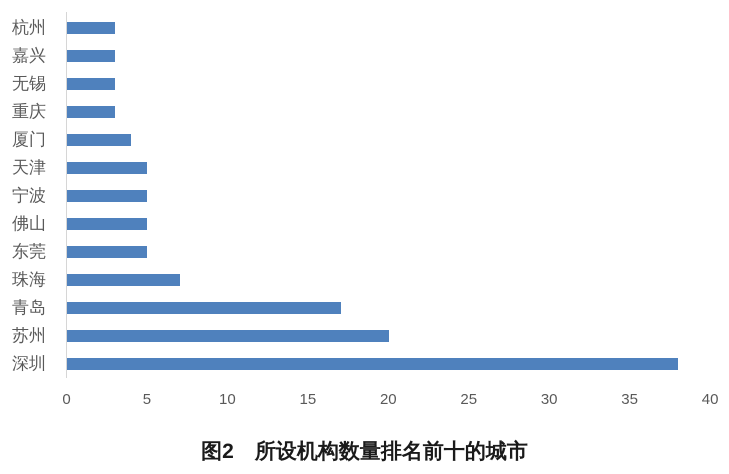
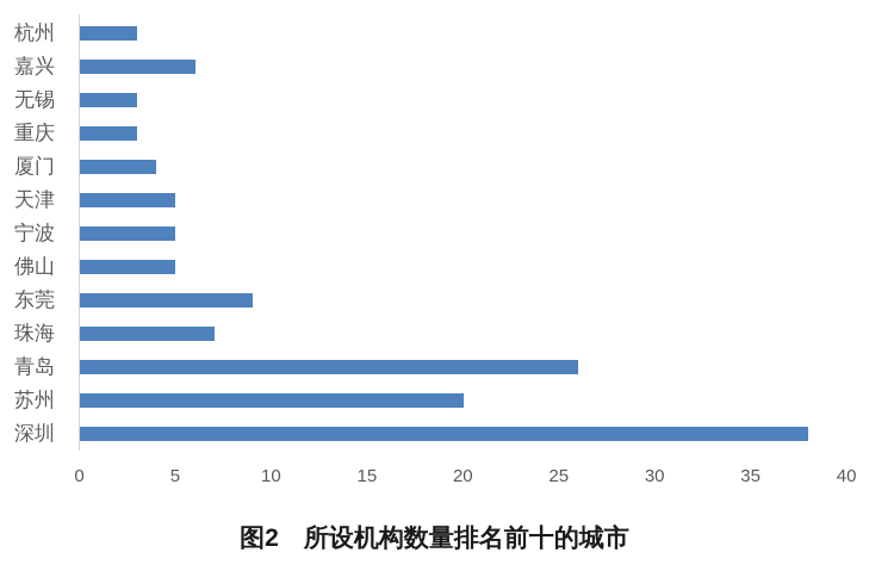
嘉兴: 3 -> 6
东莞: 5 -> 9
青岛: 17 -> 26
